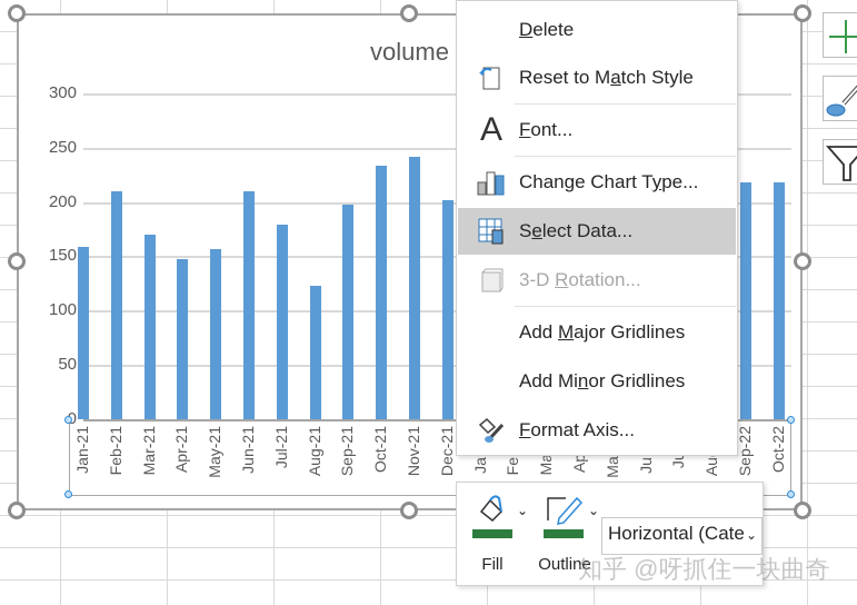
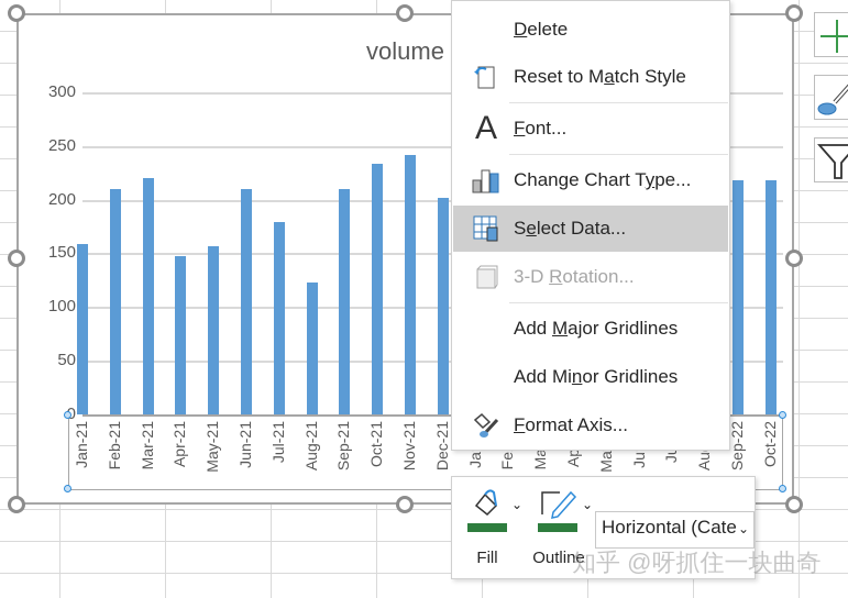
Mar-21: 170 -> 220
Sep-21: 200 -> 210
